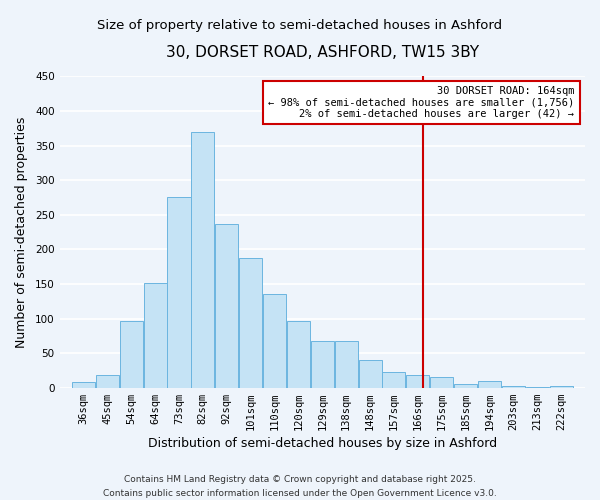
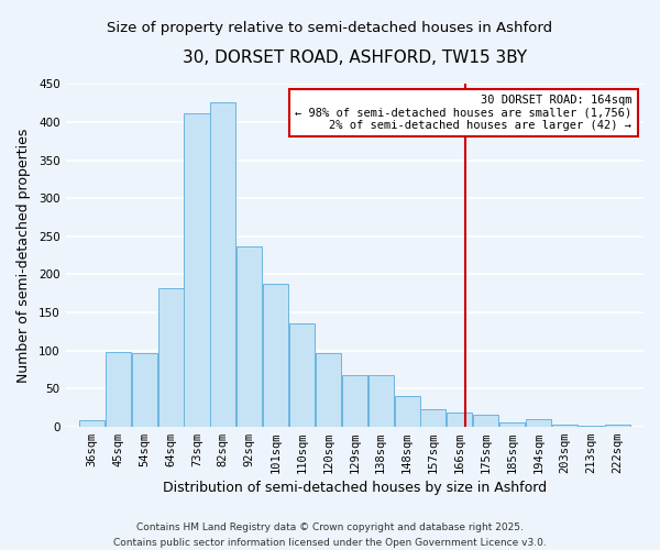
45sqm: 18 -> 98
64sqm: 152 -> 182
73sqm: 276 -> 412
82sqm: 370 -> 426
